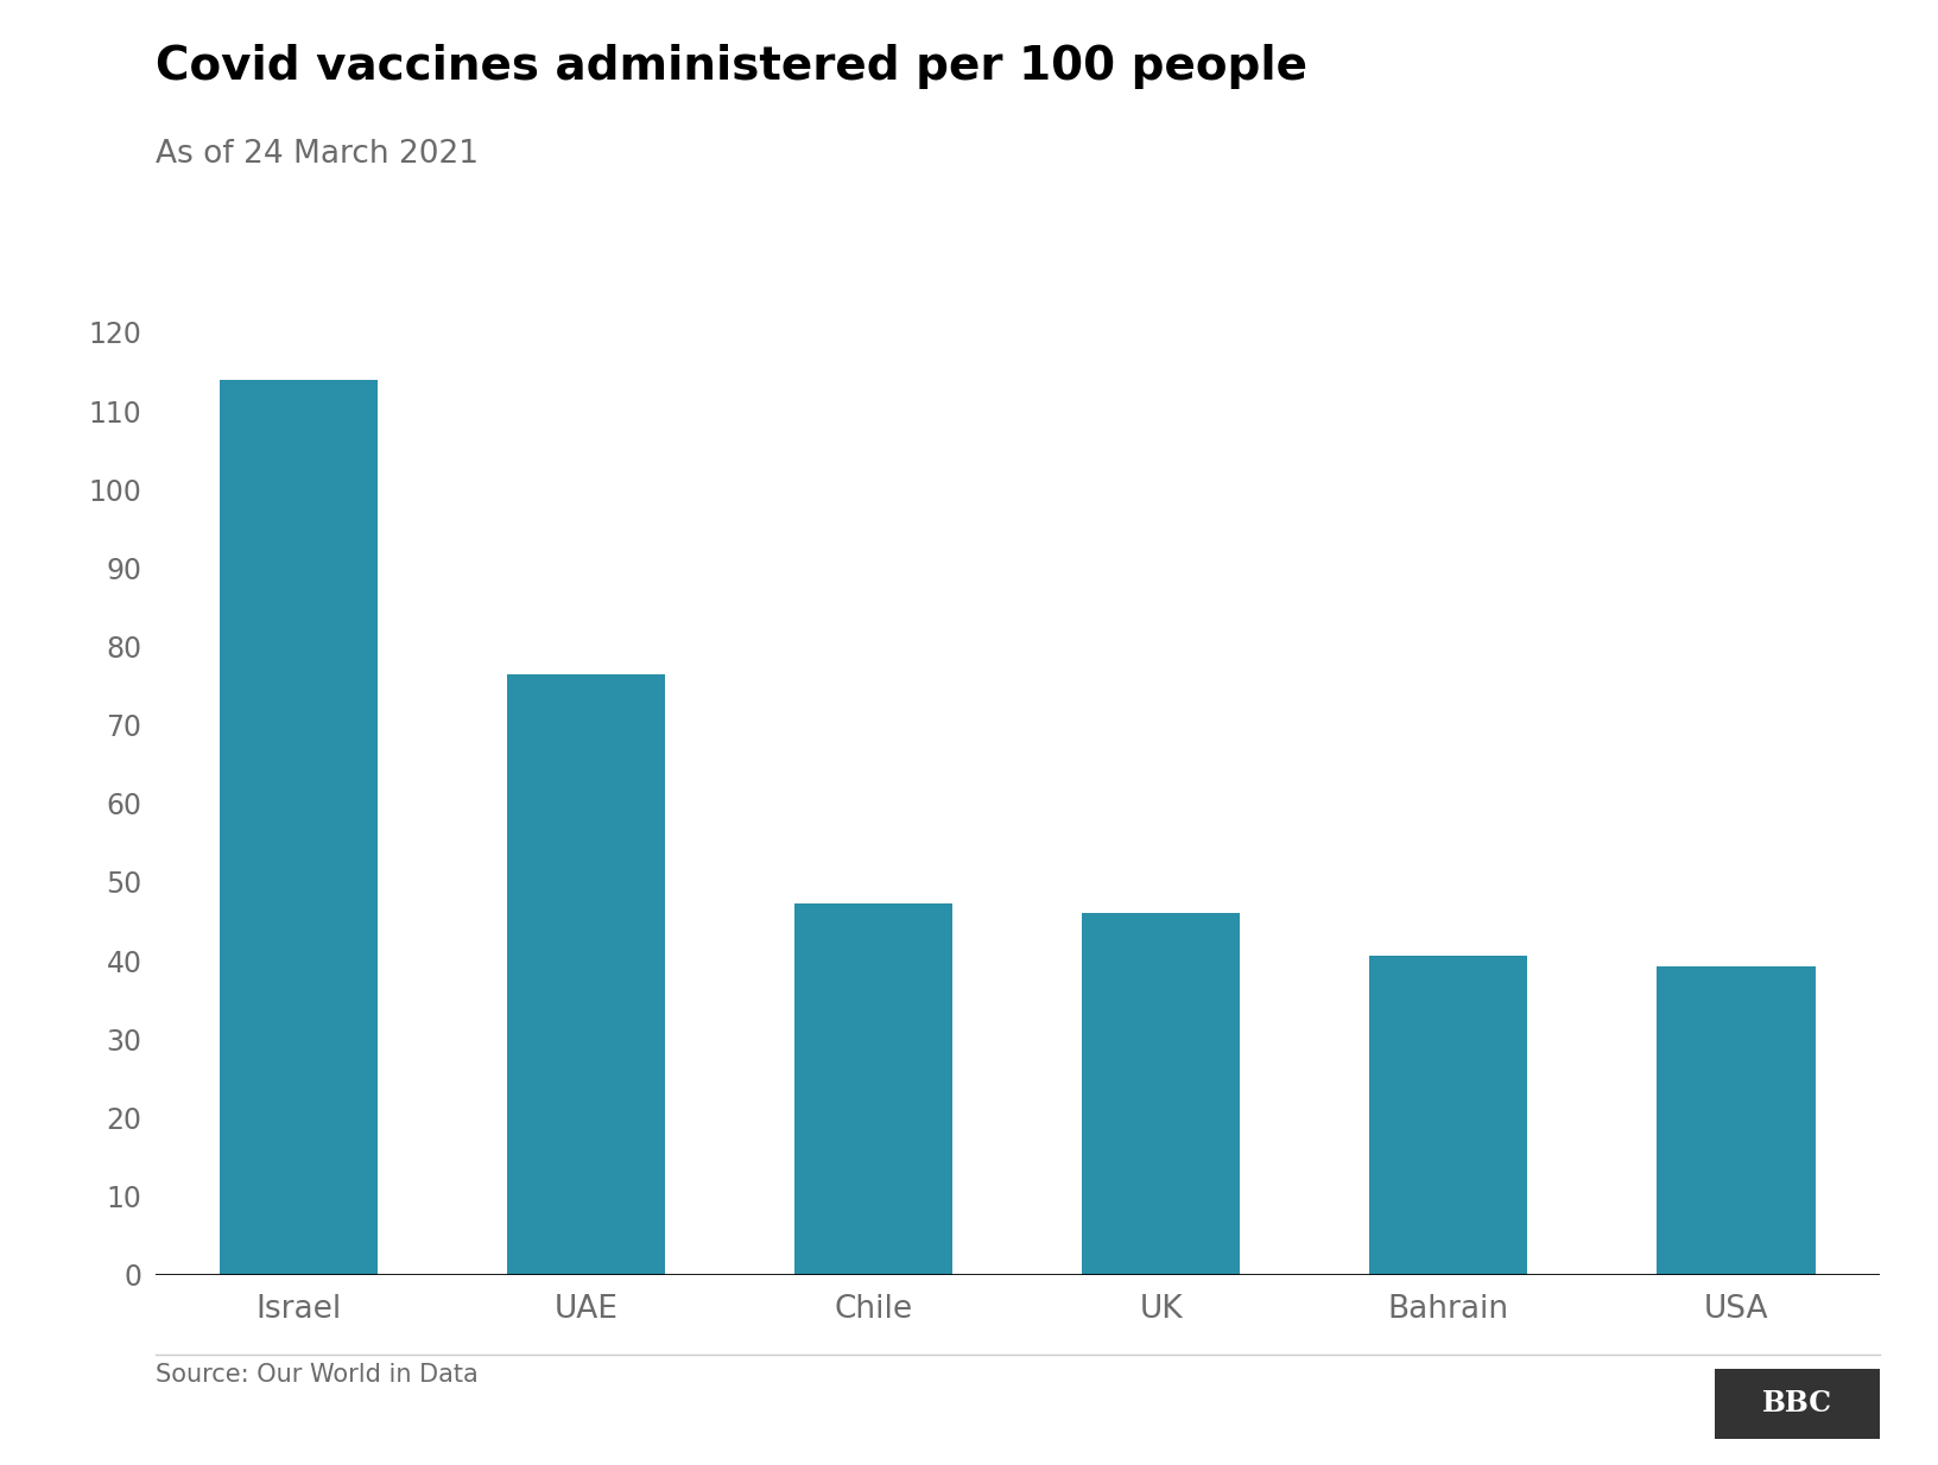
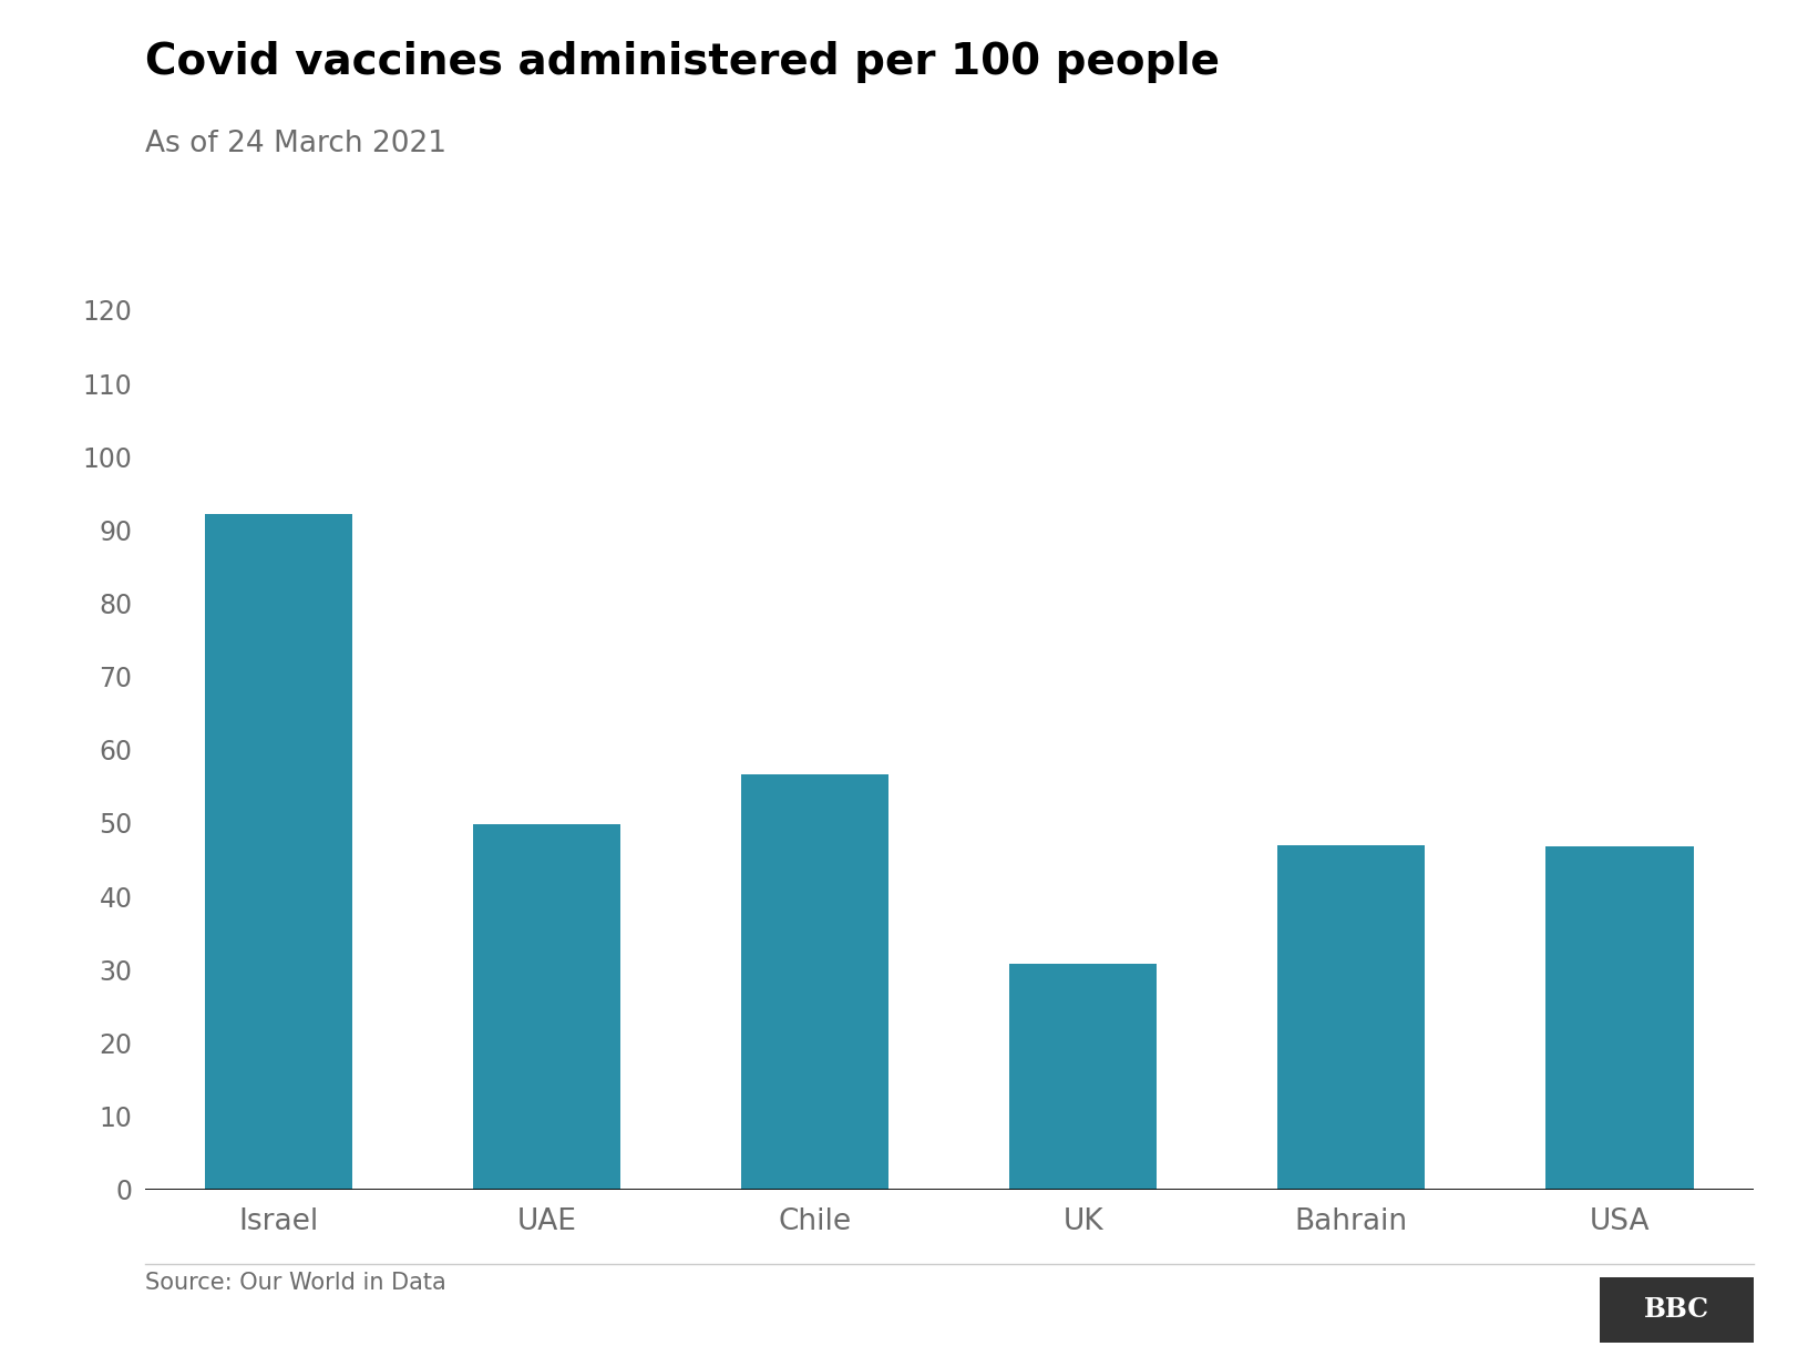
Israel: 113.9 -> 92.2
UAE: 76.5 -> 49.8
Chile: 47.3 -> 56.6
UK: 46.0 -> 30.8
Bahrain: 40.6 -> 47.0
USA: 39.2 -> 46.8
